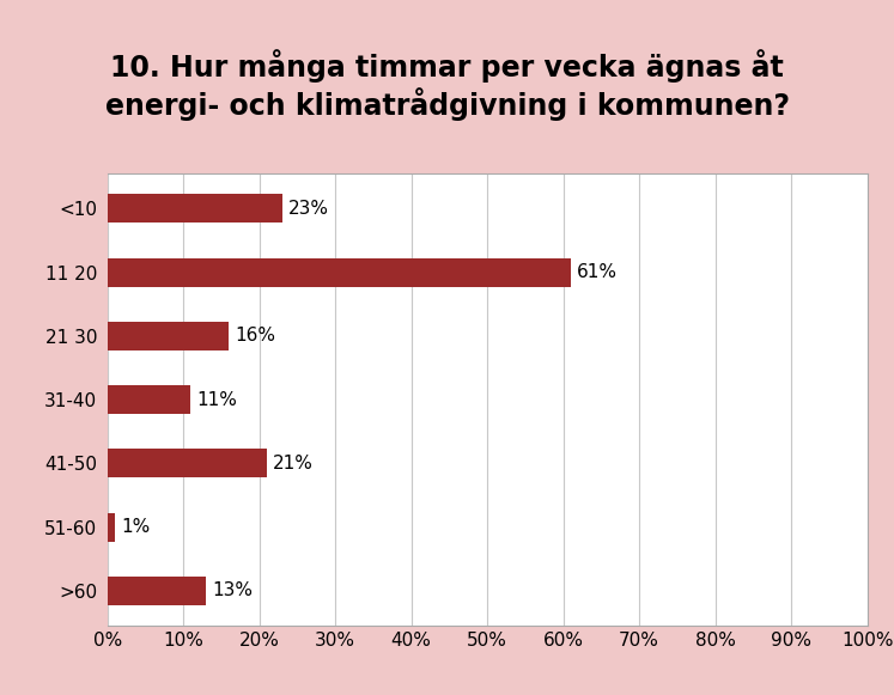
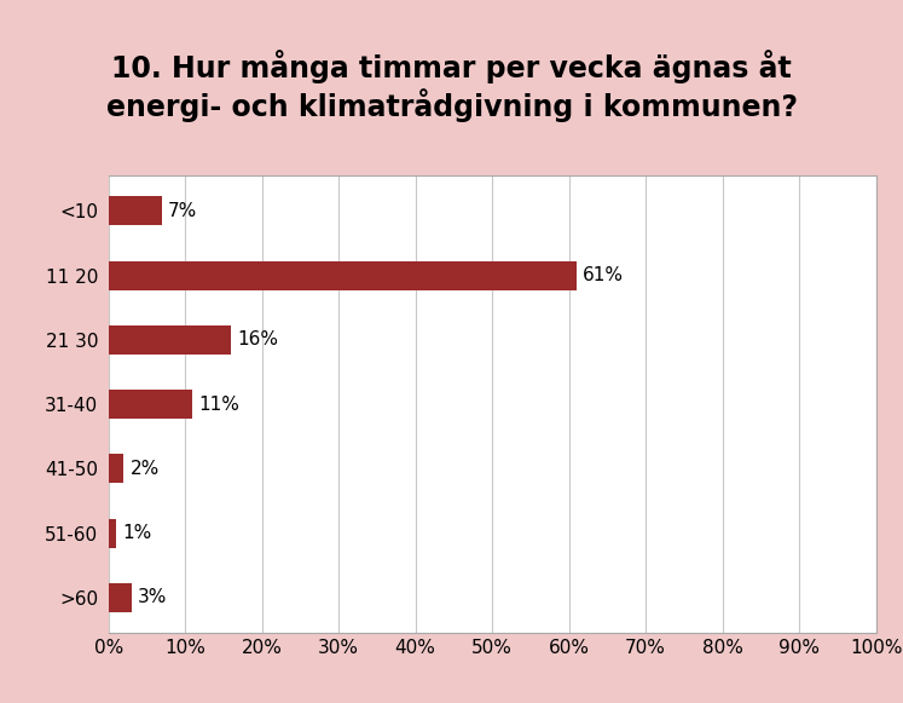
<10: 23% -> 7%
41-50: 21% -> 2%
>60: 13% -> 3%
